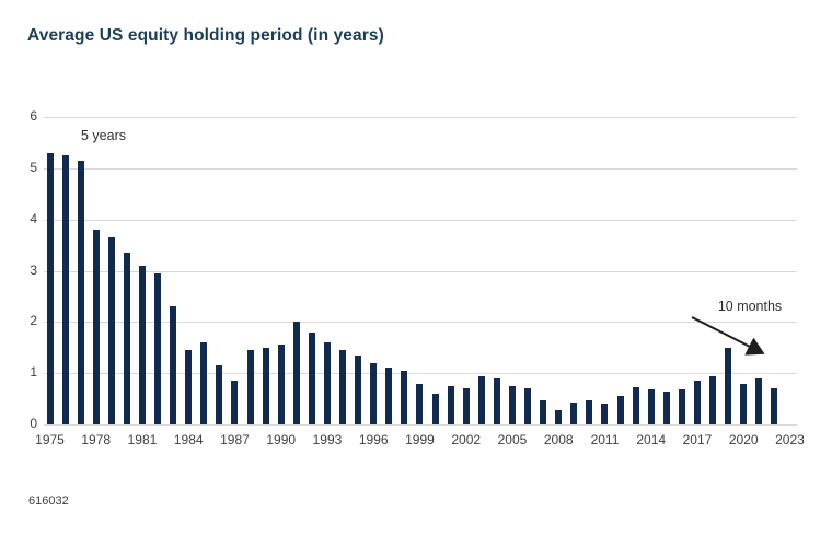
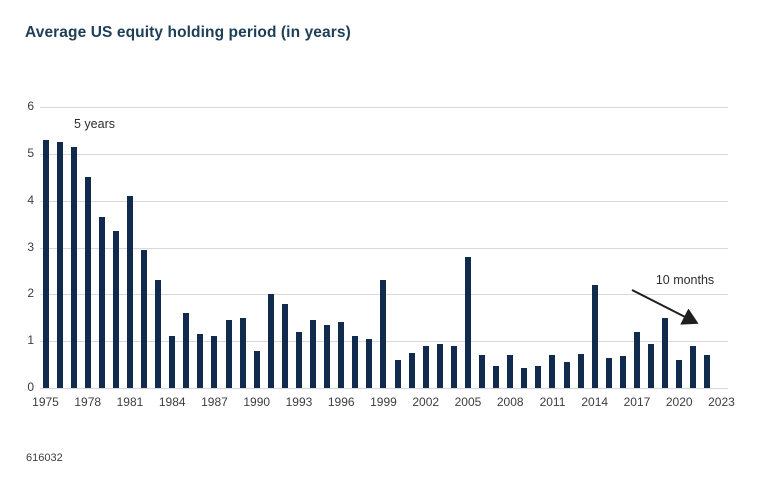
1978: 3.8 -> 4.5
1981: 3.1 -> 4.1
1984: 1.4 -> 1.1
1987: 0.8 -> 1.1
1990: 1.6 -> 0.8
1993: 1.6 -> 1.2
1996: 1.2 -> 1.4
1999: 0.8 -> 2.3
2002: 0.7 -> 0.9
2005: 0.8 -> 2.8
2008: 0.3 -> 0.7
2011: 0.4 -> 0.7
2014: 0.7 -> 2.2
2017: 0.8 -> 1.2
2020: 0.8 -> 0.6
